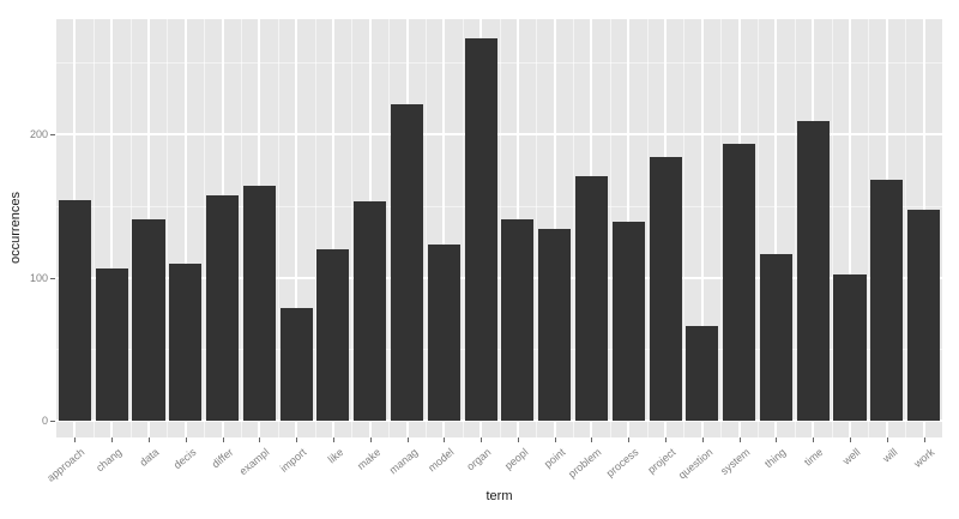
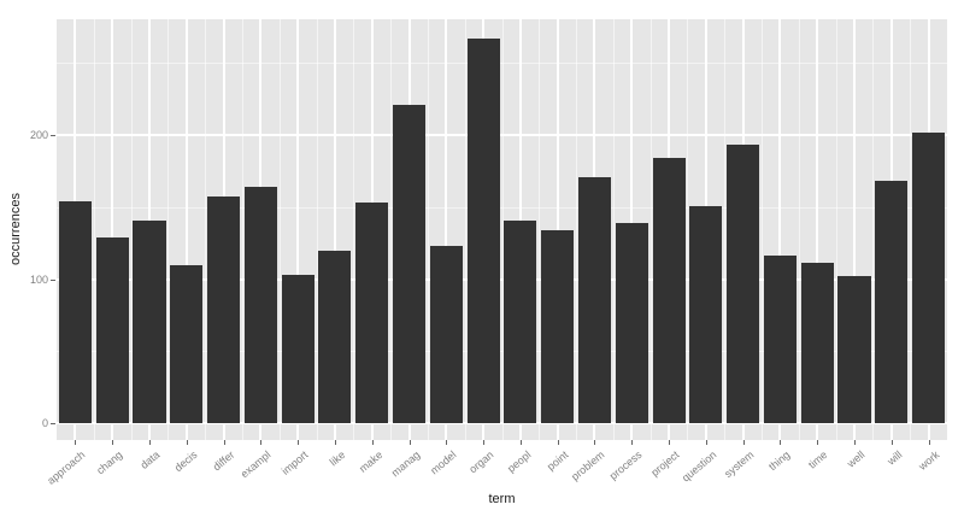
chang: 106 -> 129
import: 79 -> 103
question: 66 -> 151
time: 209 -> 111
work: 147 -> 202
